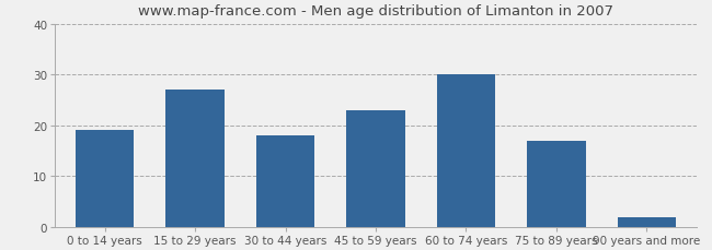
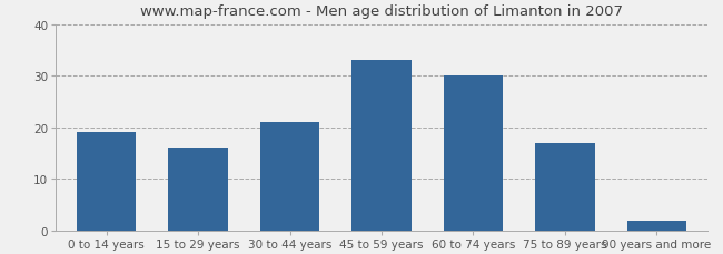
15 to 29 years: 27 -> 16
30 to 44 years: 18 -> 21
45 to 59 years: 23 -> 33
